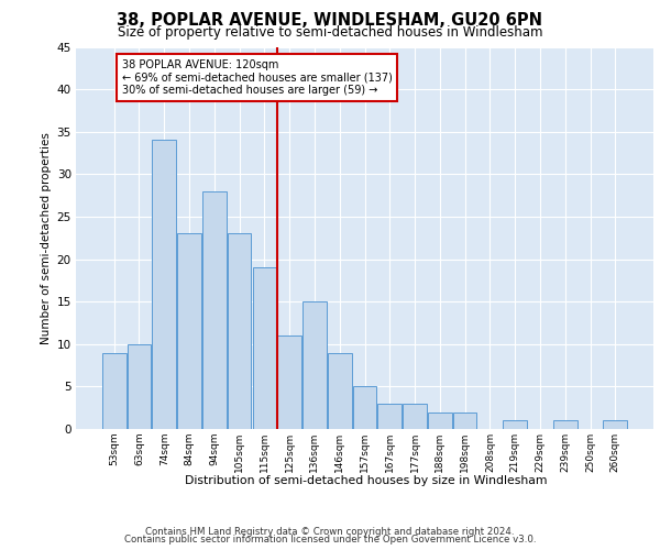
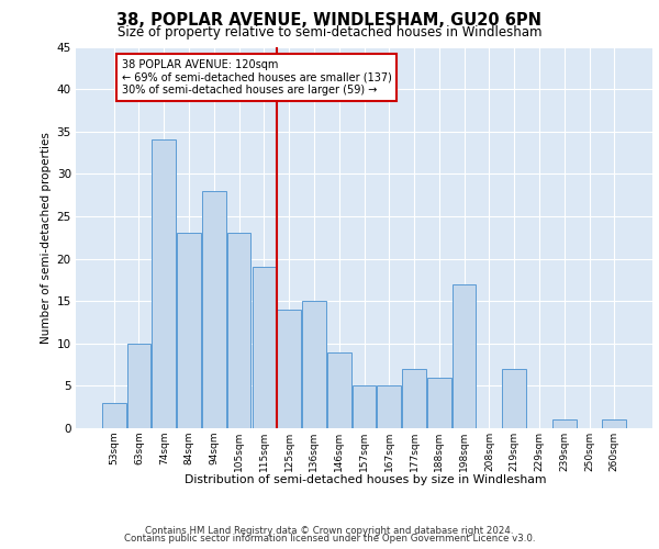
53sqm: 9 -> 3
125sqm: 11 -> 14
167sqm: 3 -> 5
177sqm: 3 -> 7
188sqm: 2 -> 6
198sqm: 2 -> 17
219sqm: 1 -> 7
